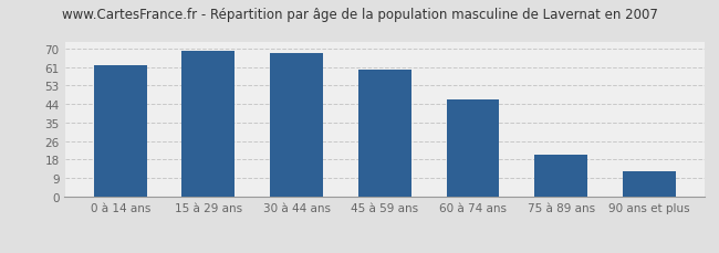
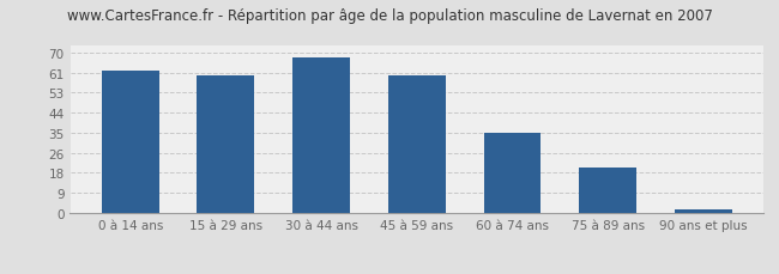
15 à 29 ans: 69 -> 60
60 à 74 ans: 46 -> 35
90 ans et plus: 12 -> 2
